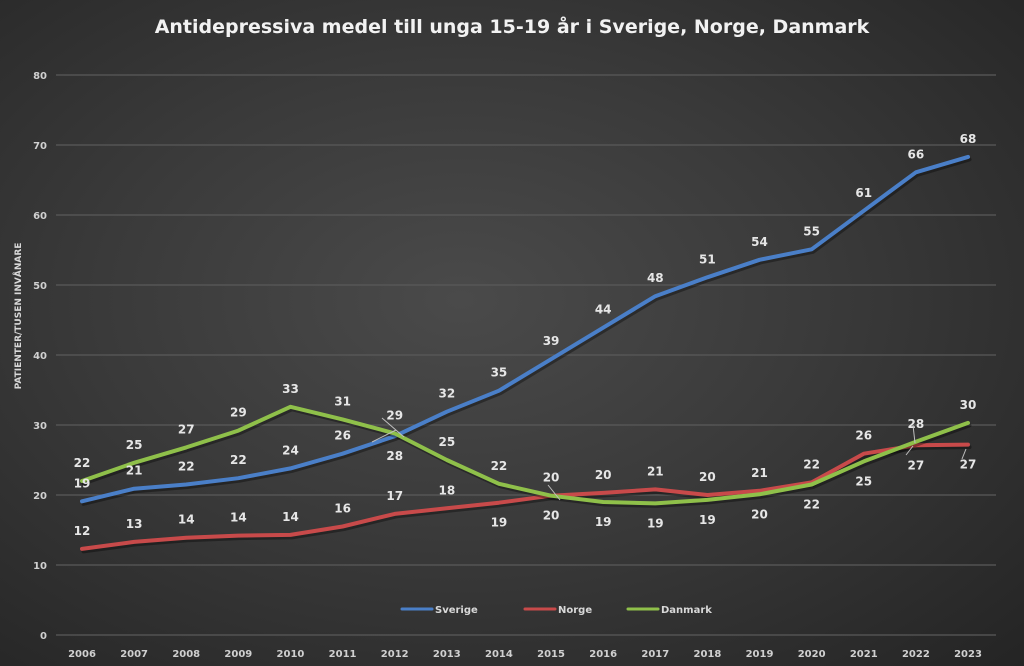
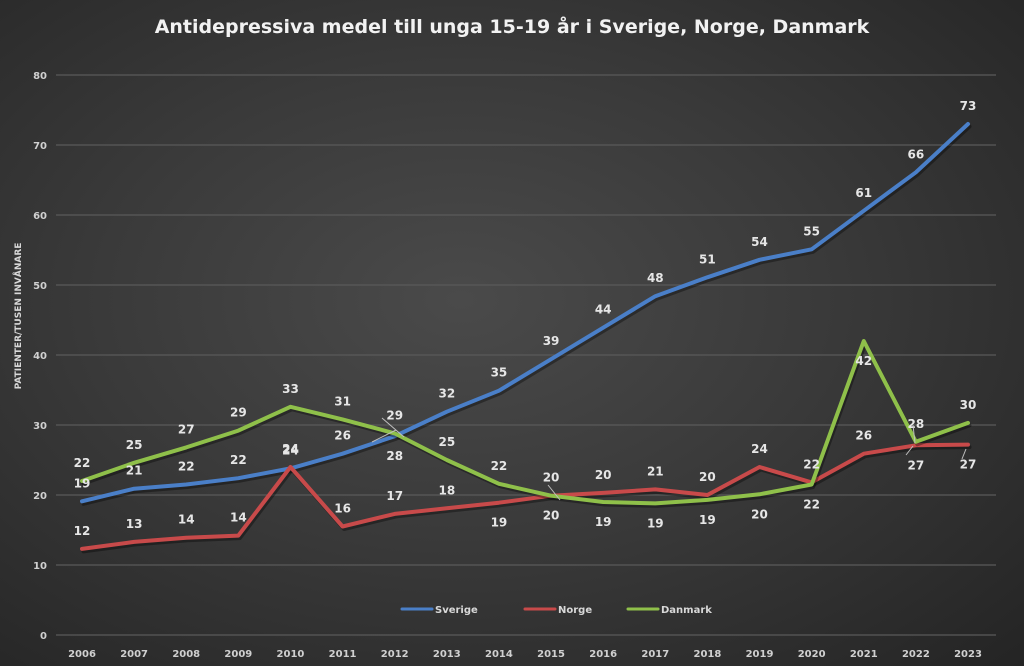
Norge/2010: 14 -> 24
Norge/2019: 21 -> 24
Danmark/2021: 25 -> 42
Sverige/2023: 68 -> 73
